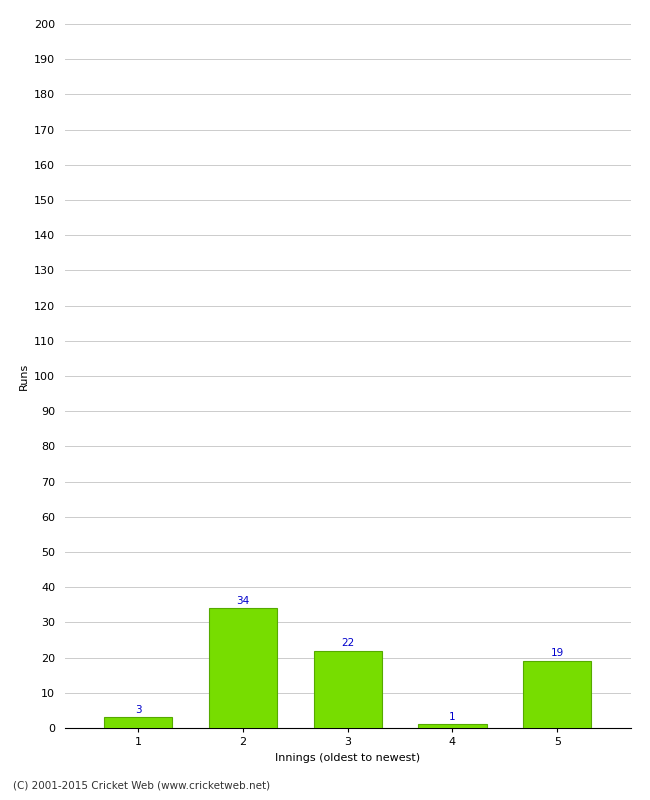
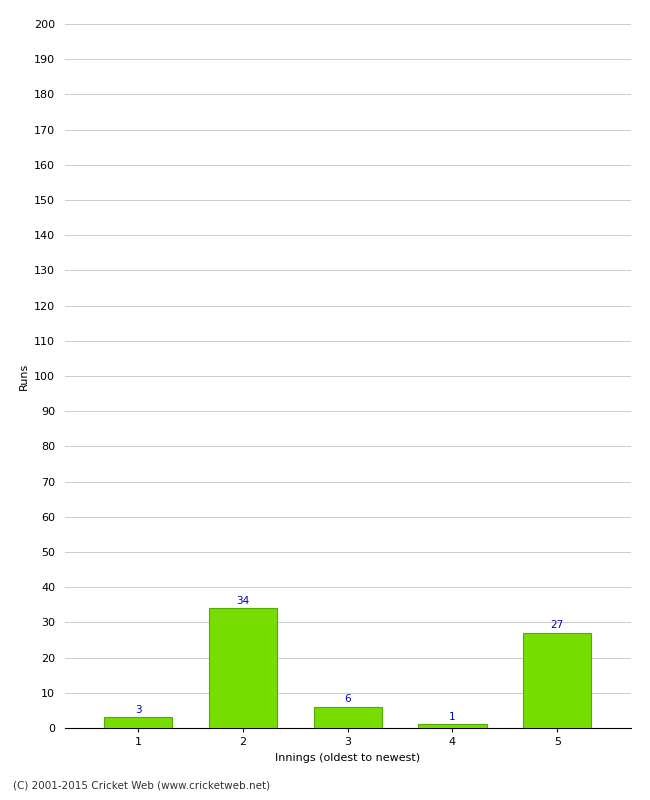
3: 22 -> 6
5: 19 -> 27
